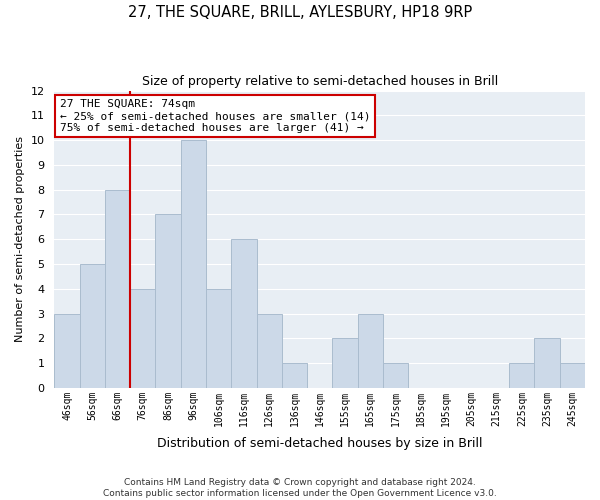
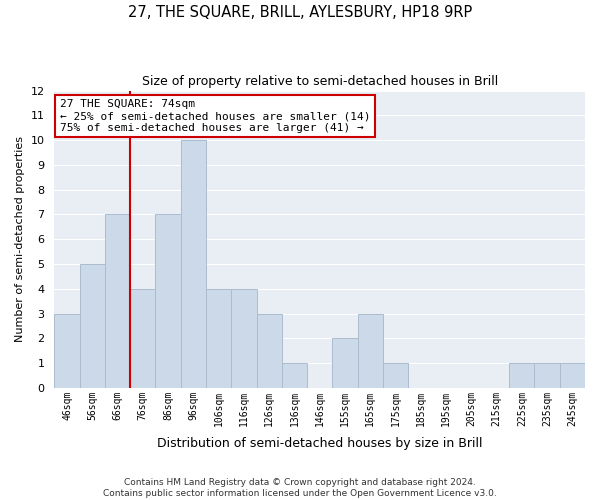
66sqm: 8 -> 7
116sqm: 6 -> 4
235sqm: 2 -> 1
